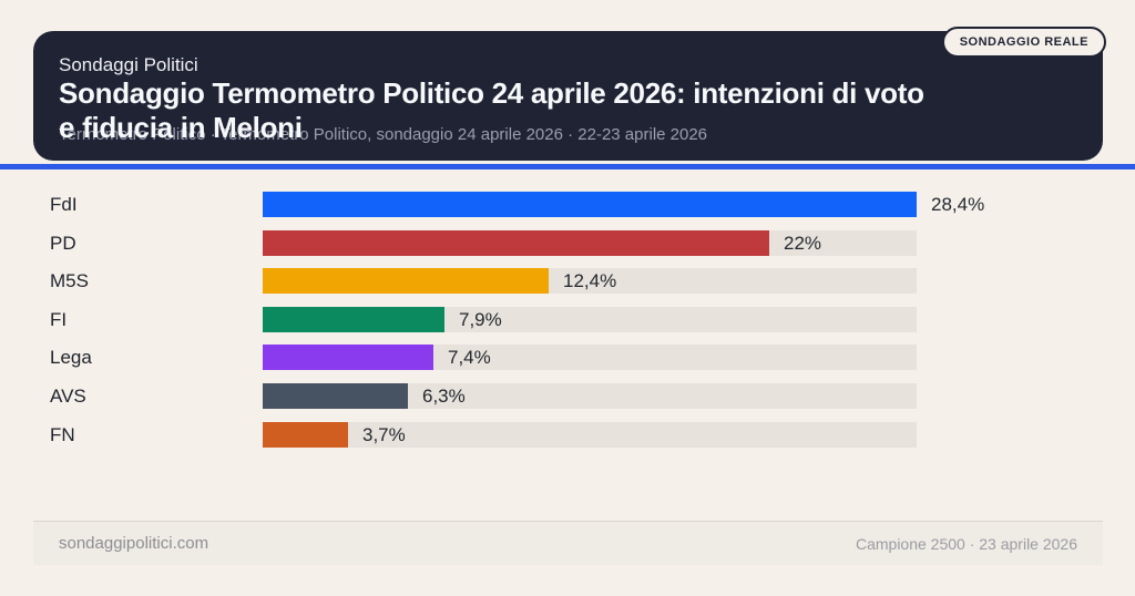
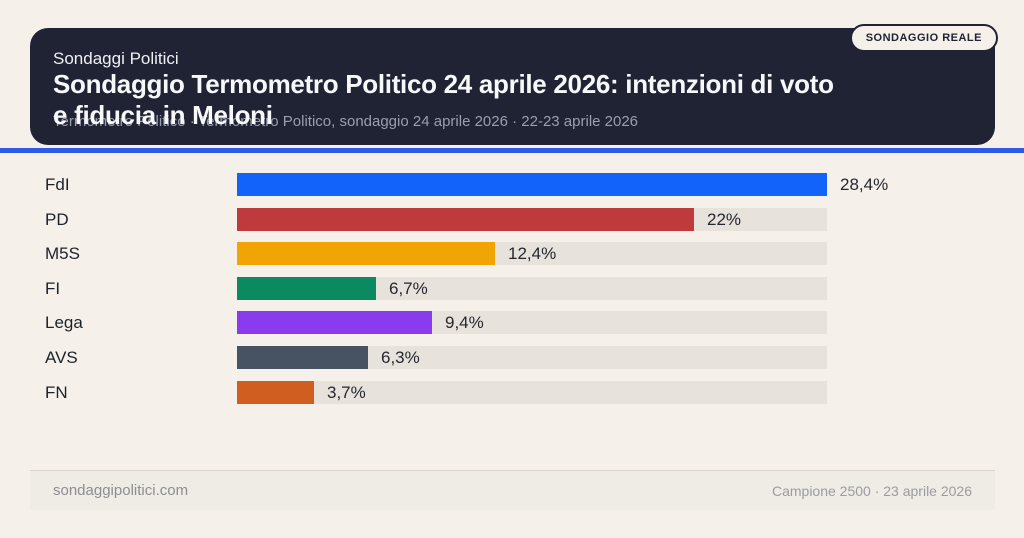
FI: 7,9% -> 6,7%
Lega: 7,4% -> 9,4%
